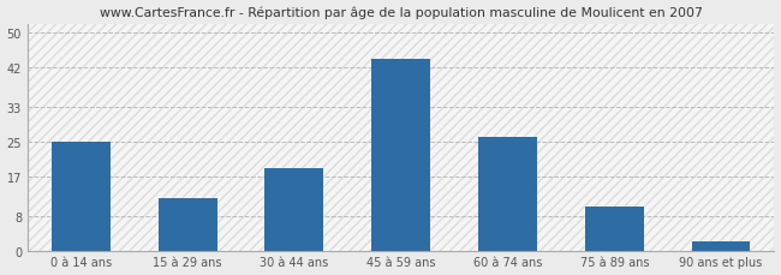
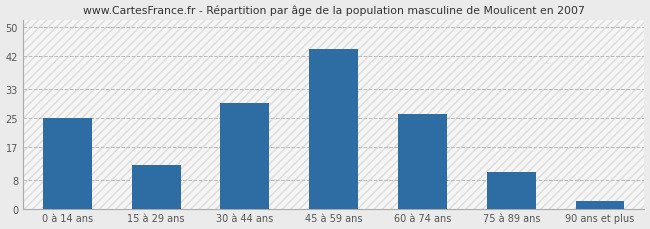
30 à 44 ans: 19 -> 29
